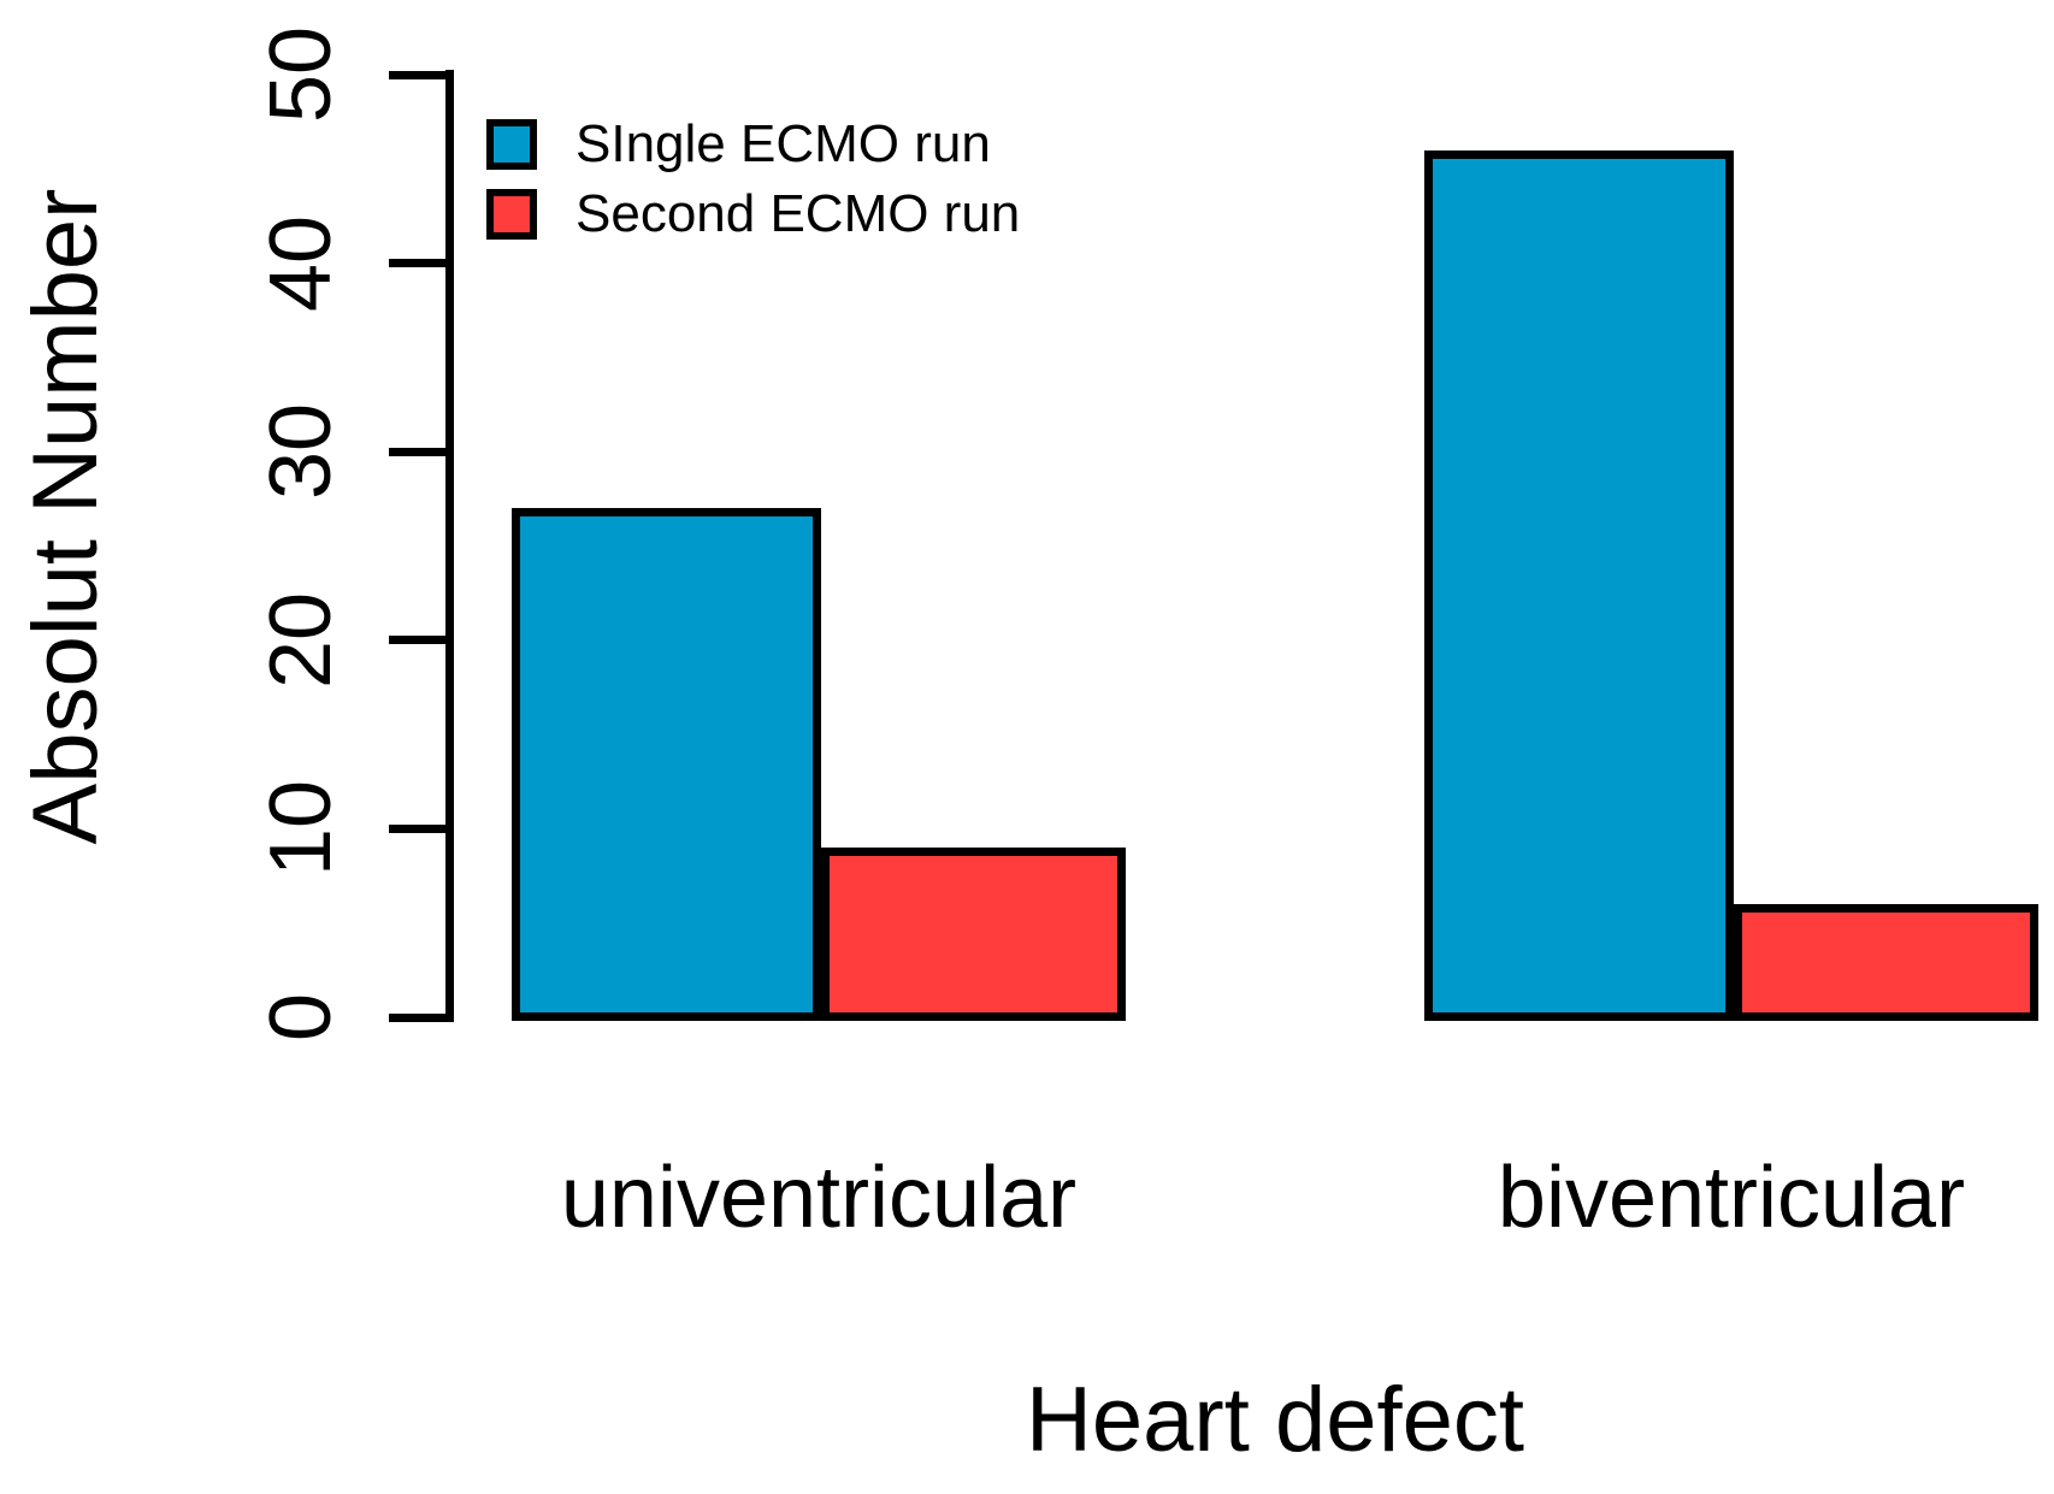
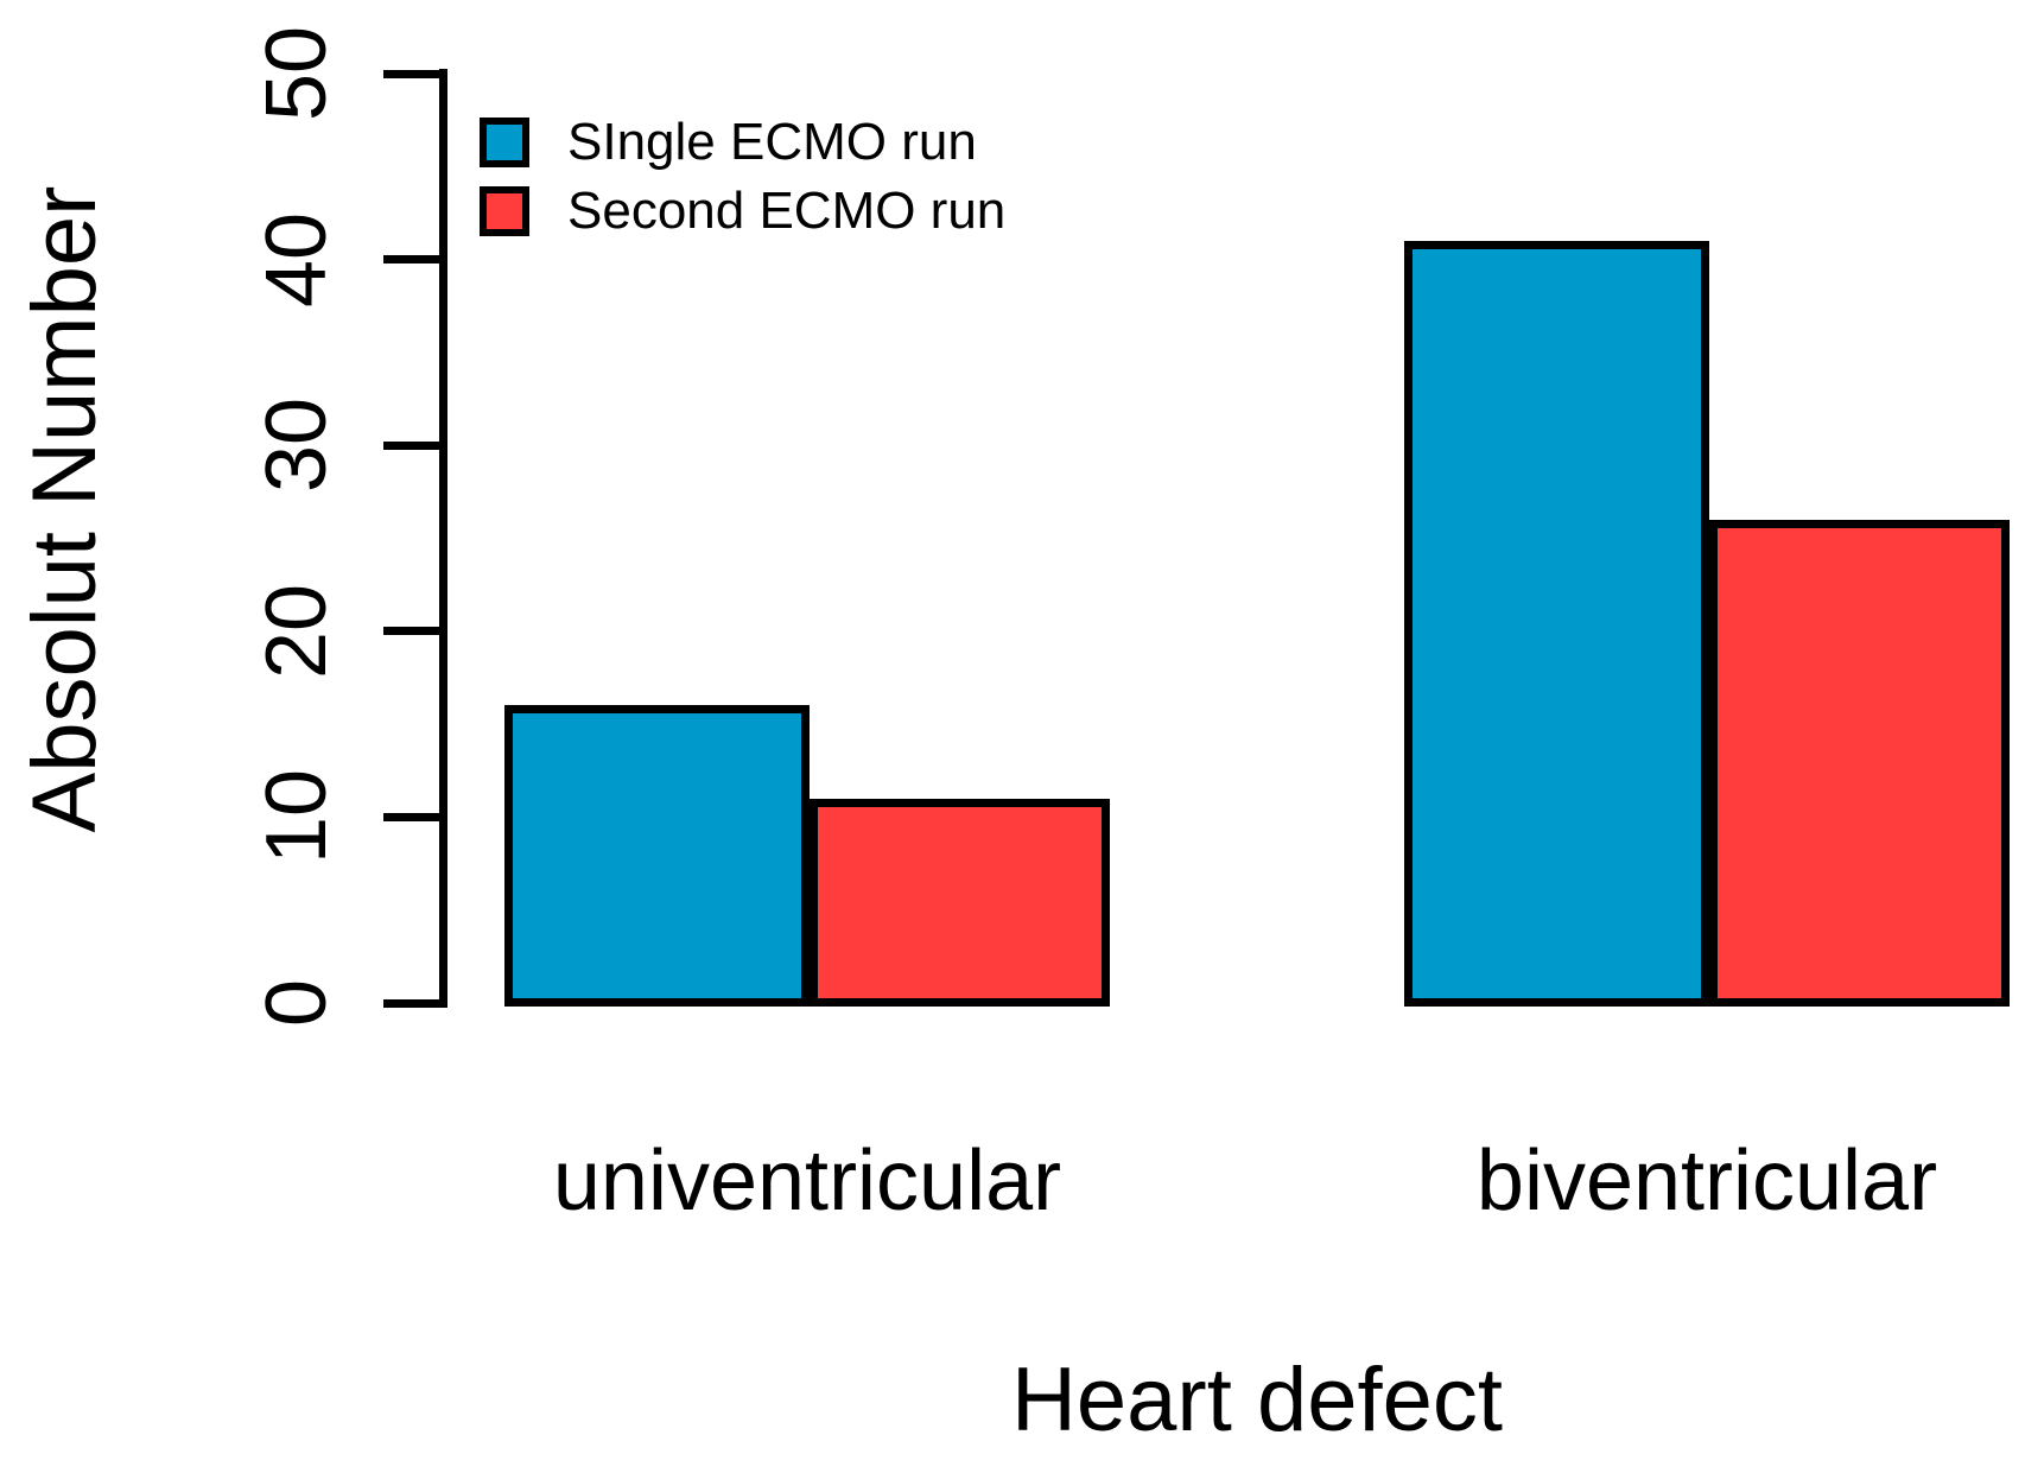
SIngle ECMO run/univentricular: 27 -> 16
Second ECMO run/univentricular: 9 -> 11
SIngle ECMO run/biventricular: 46 -> 41
Second ECMO run/biventricular: 6 -> 26
